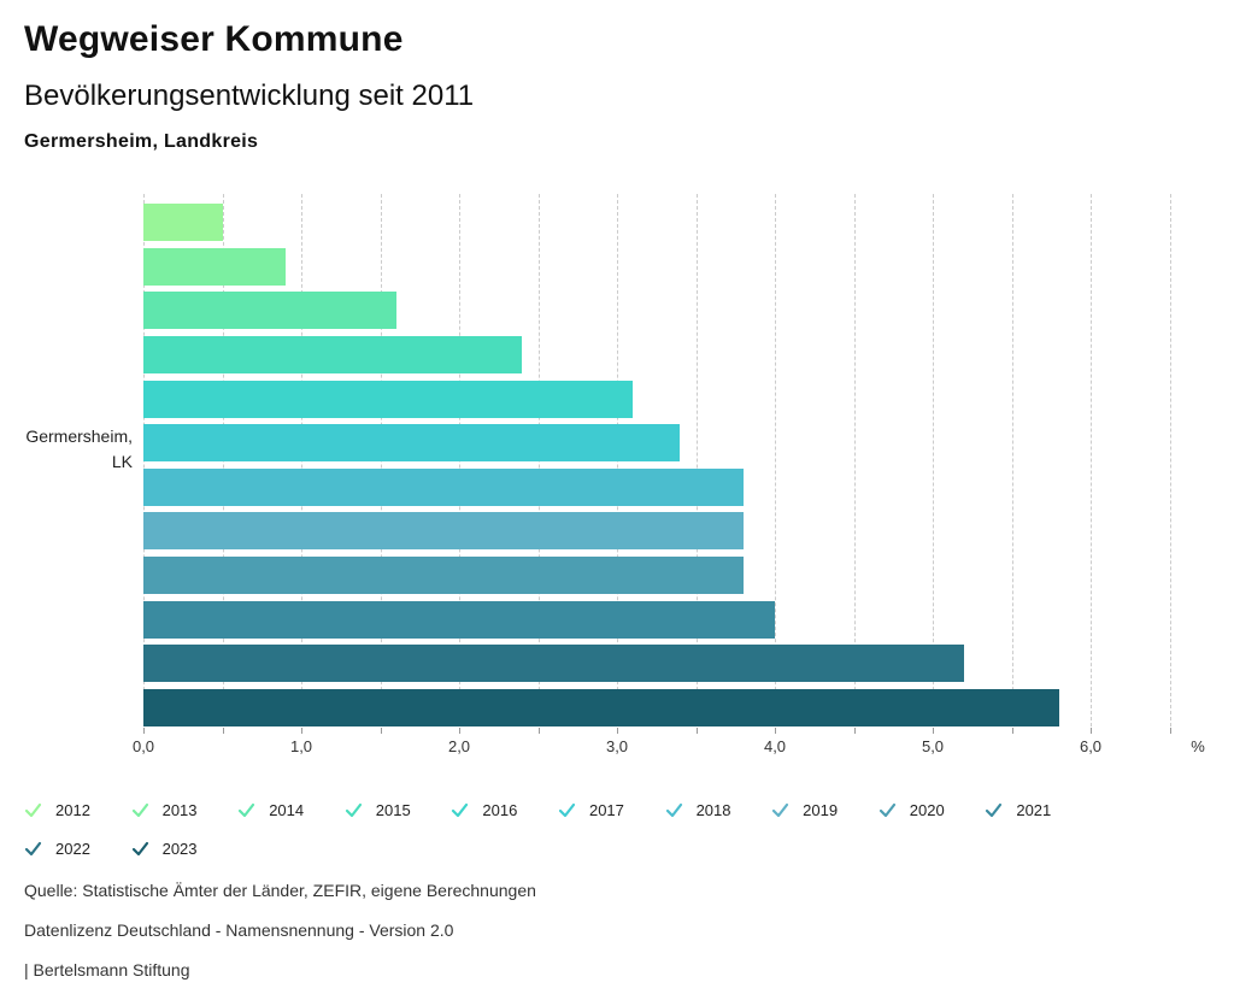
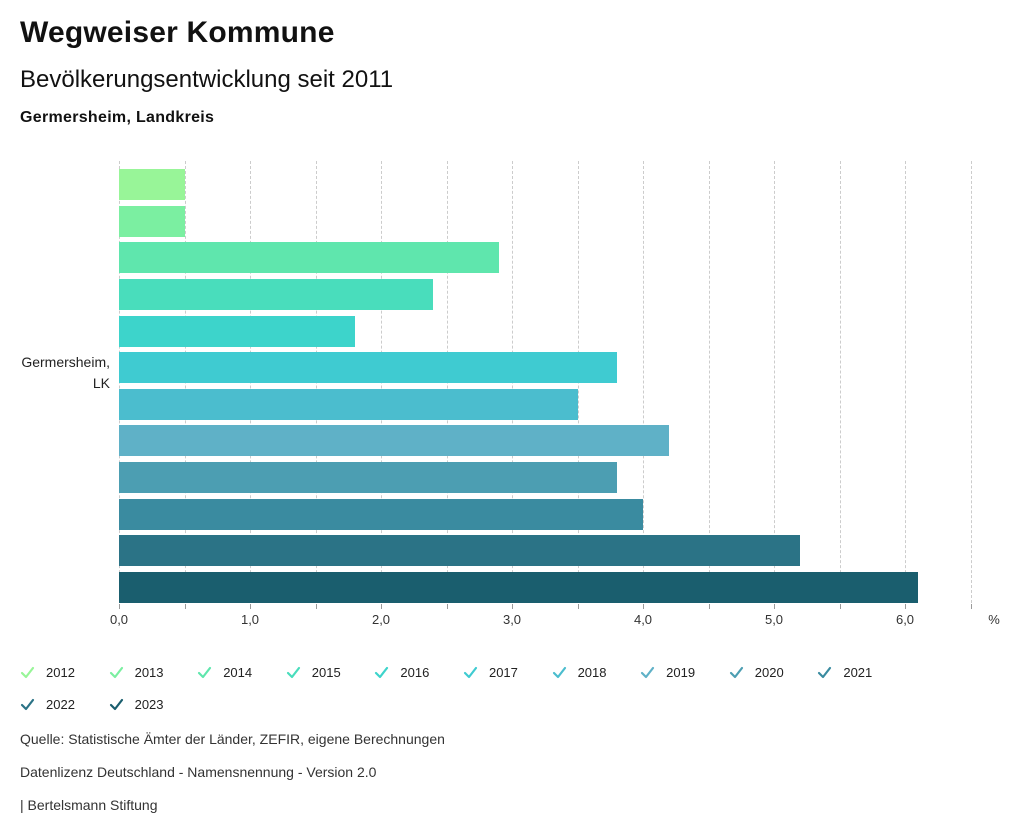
2013: 0,9 -> 0,5
2014: 1,6 -> 2,9
2016: 3,1 -> 1,8
2017: 3,4 -> 3,8
2018: 3,8 -> 3,5
2019: 3,8 -> 4,2
2023: 5,8 -> 6,1
